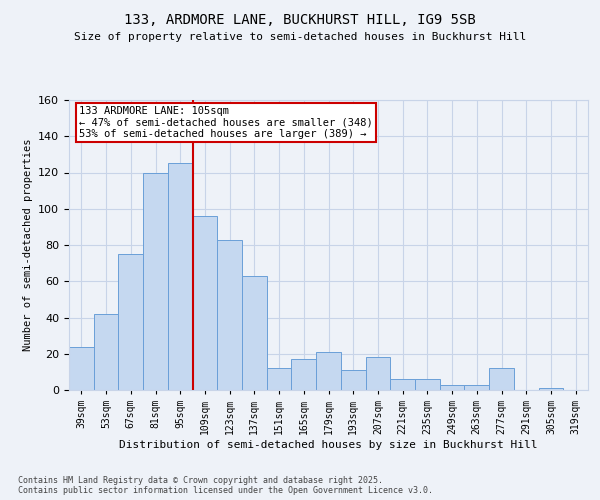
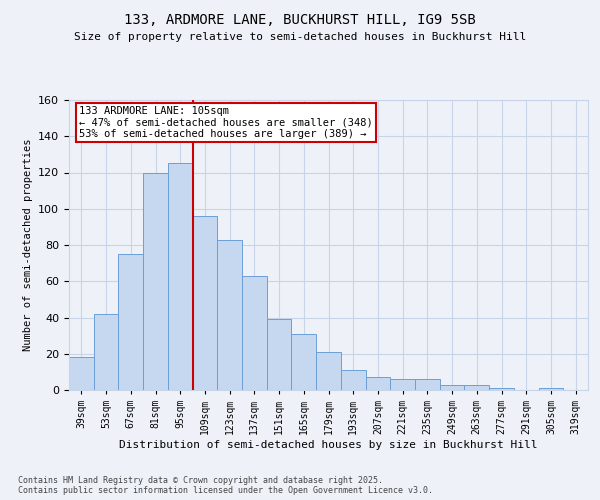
39sqm: 24 -> 18
151sqm: 12 -> 39
165sqm: 17 -> 31
207sqm: 18 -> 7
277sqm: 12 -> 1
